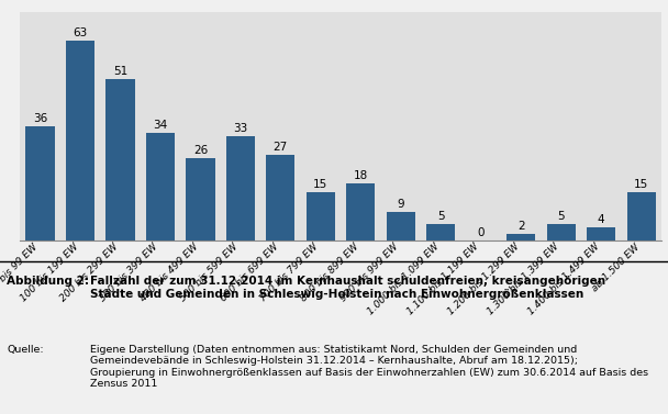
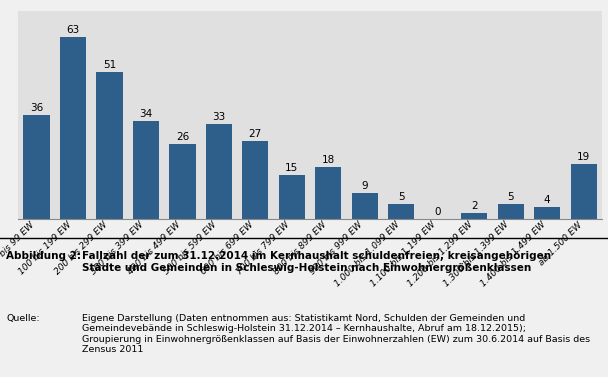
ab 1.500 EW: 15 -> 19
